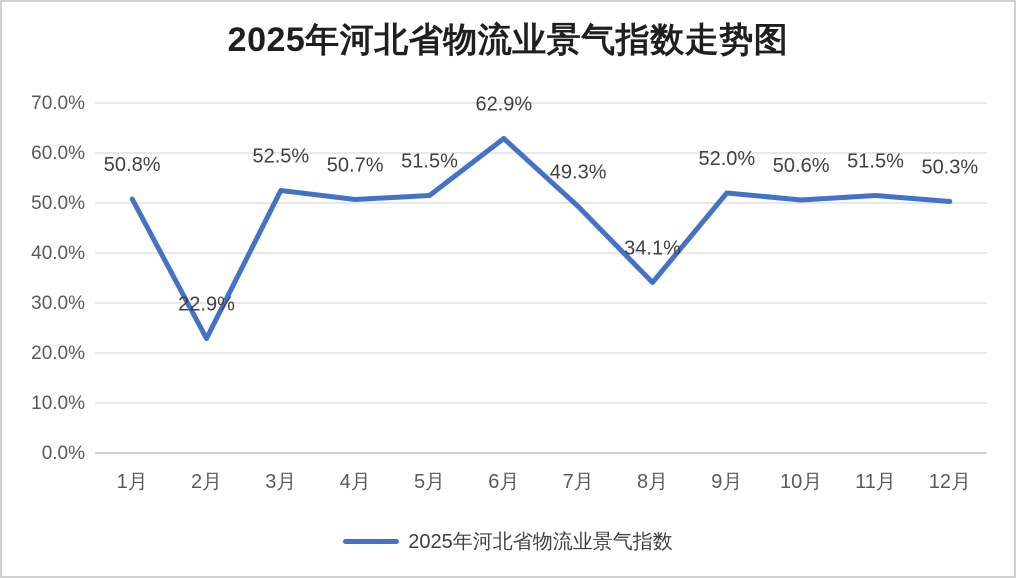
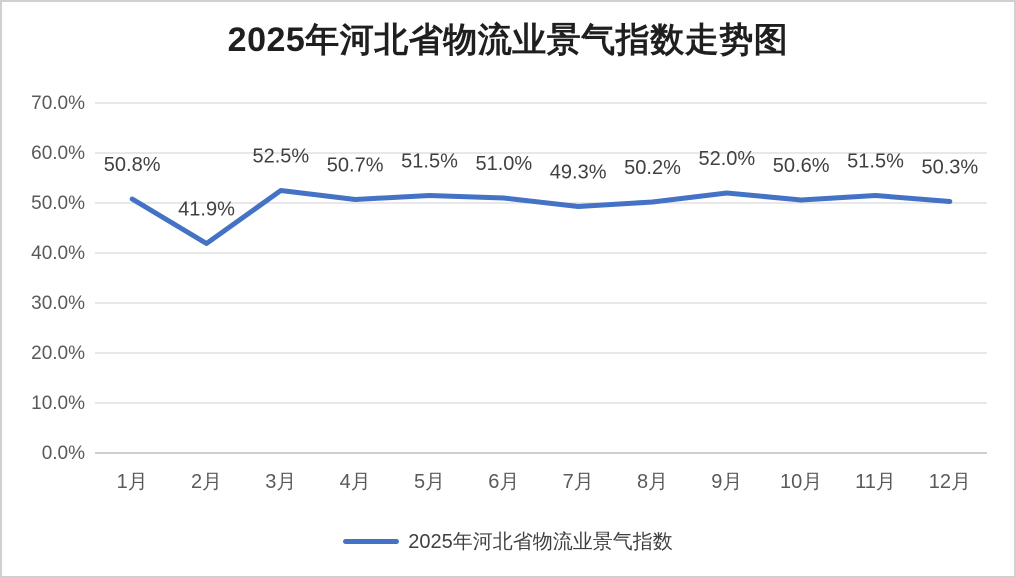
2月: 22.9% -> 41.9%
6月: 62.9% -> 51.0%
8月: 34.1% -> 50.2%
